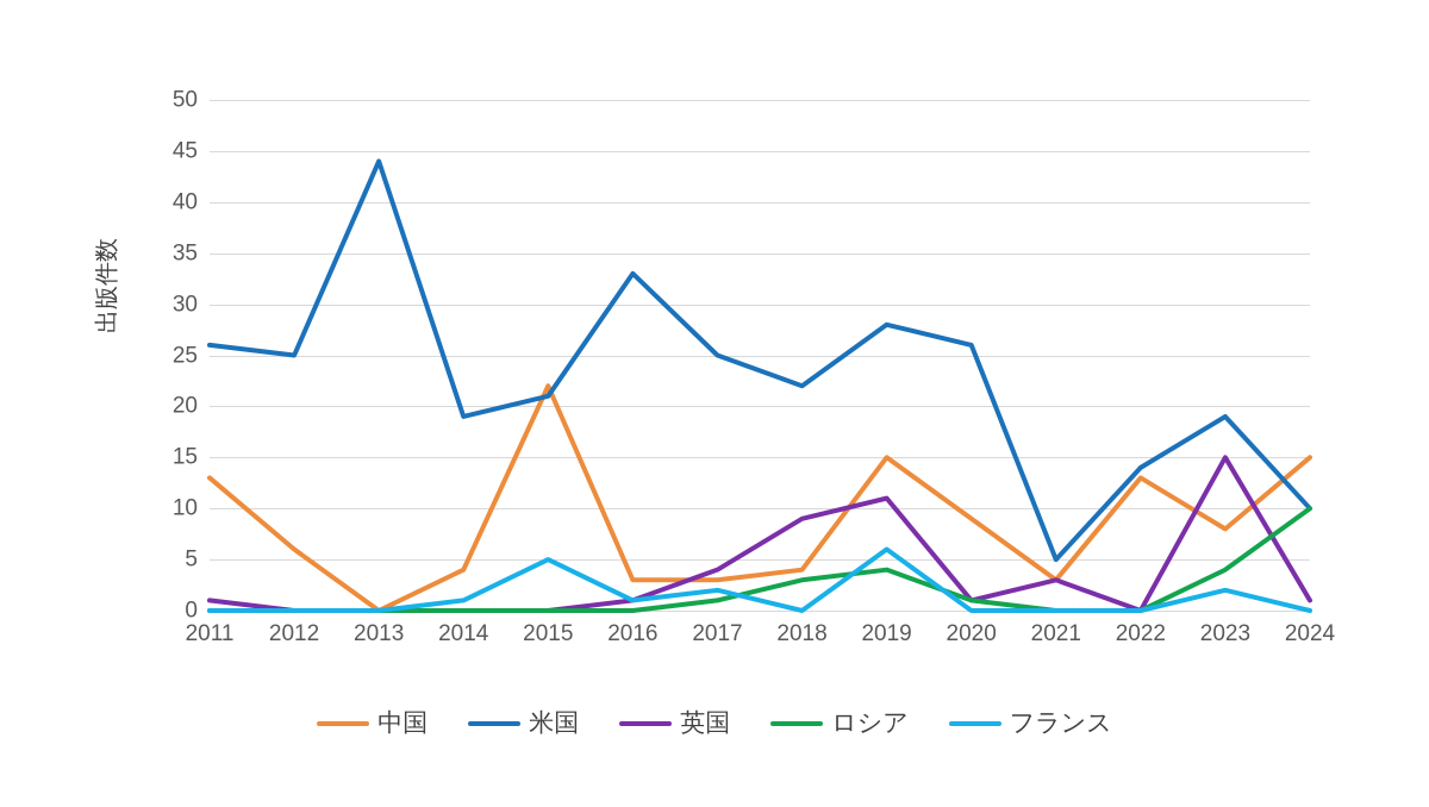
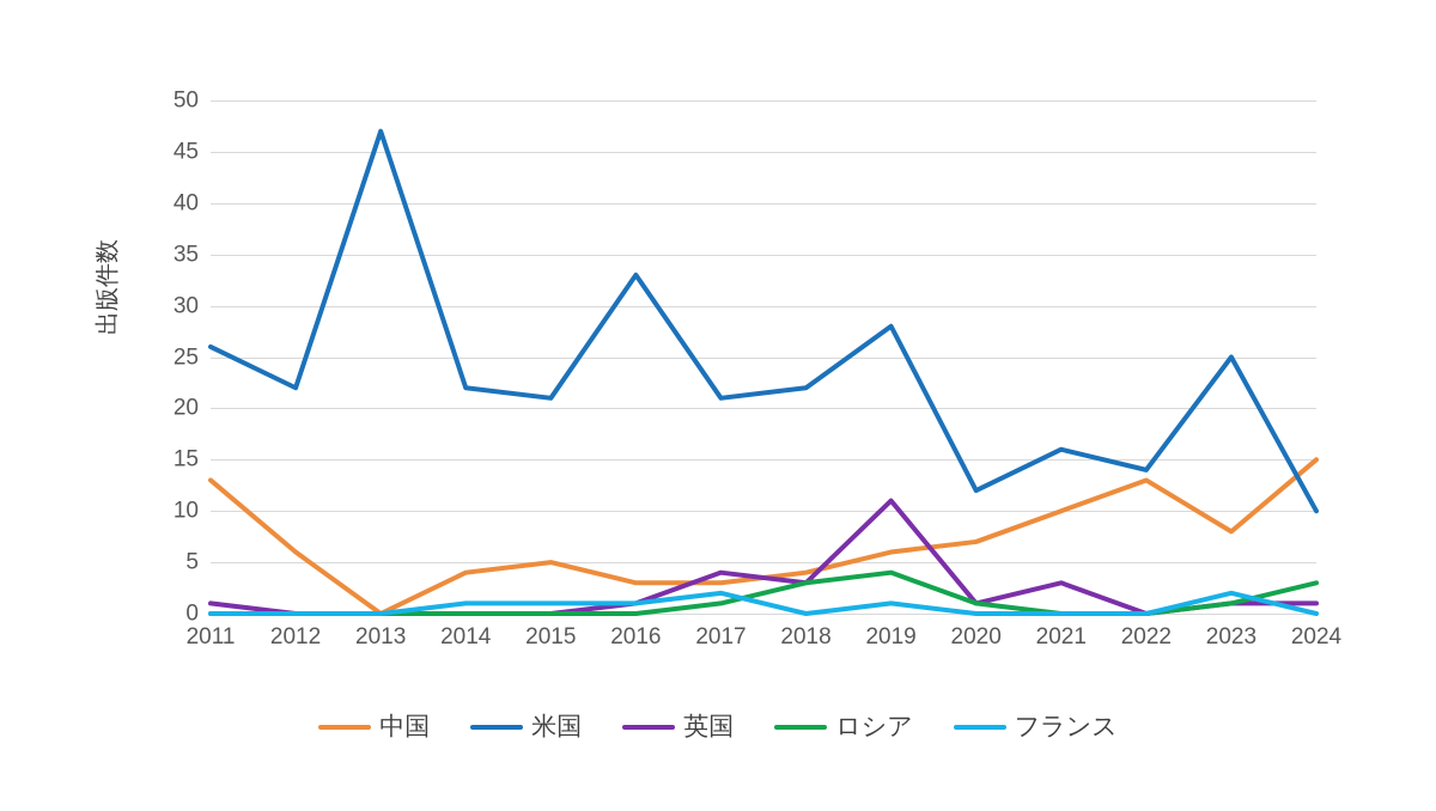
米国/2012: 25 -> 22
米国/2013: 44 -> 47
米国/2014: 19 -> 22
中国/2015: 22 -> 5
フランス/2015: 5 -> 1
米国/2017: 25 -> 21
英国/2018: 9 -> 3
中国/2019: 15 -> 6
フランス/2019: 6 -> 1
中国/2020: 9 -> 7
米国/2020: 26 -> 12
中国/2021: 3 -> 10
米国/2021: 5 -> 16
米国/2023: 19 -> 25
英国/2023: 15 -> 1
ロシア/2023: 4 -> 1
ロシア/2024: 10 -> 3
